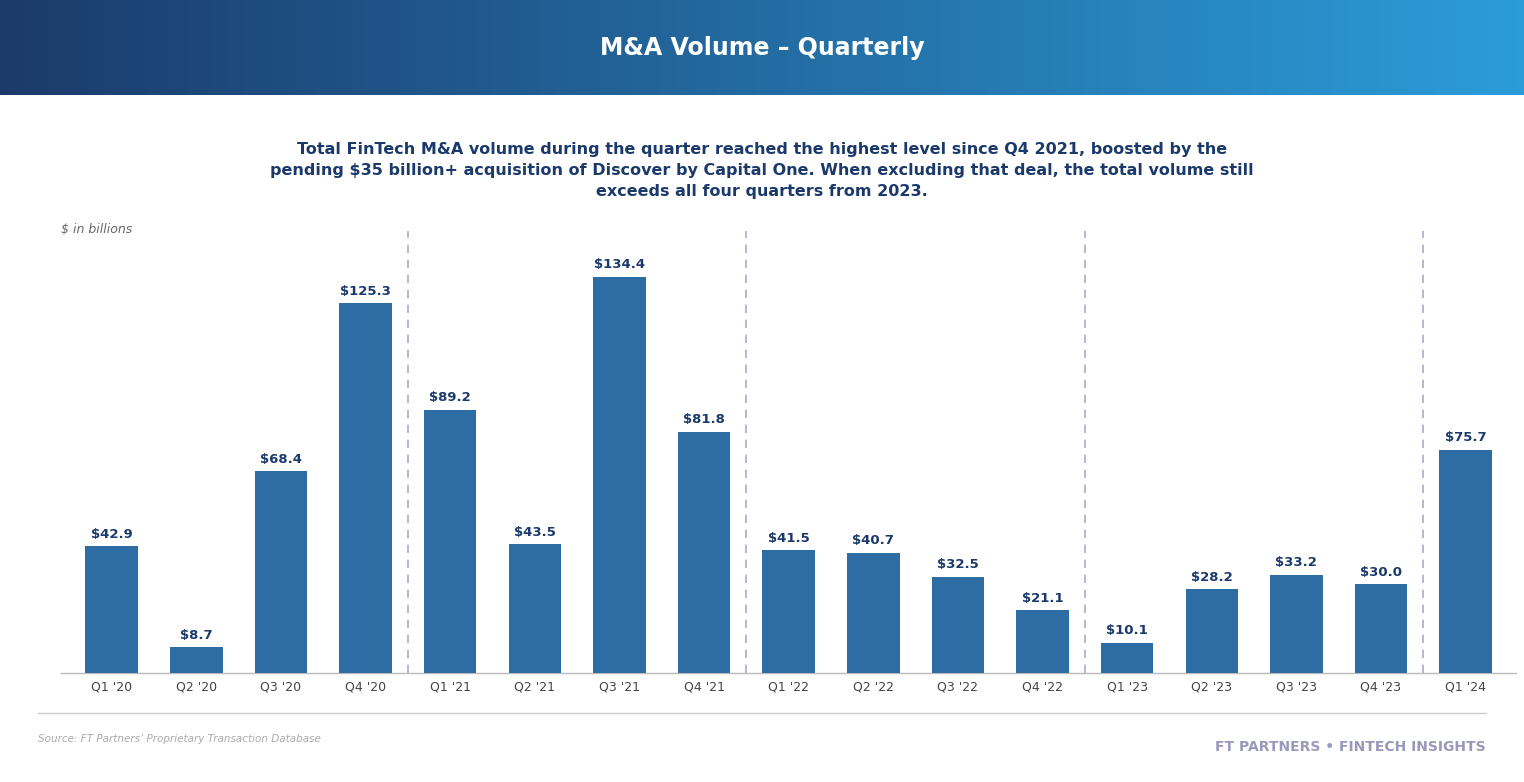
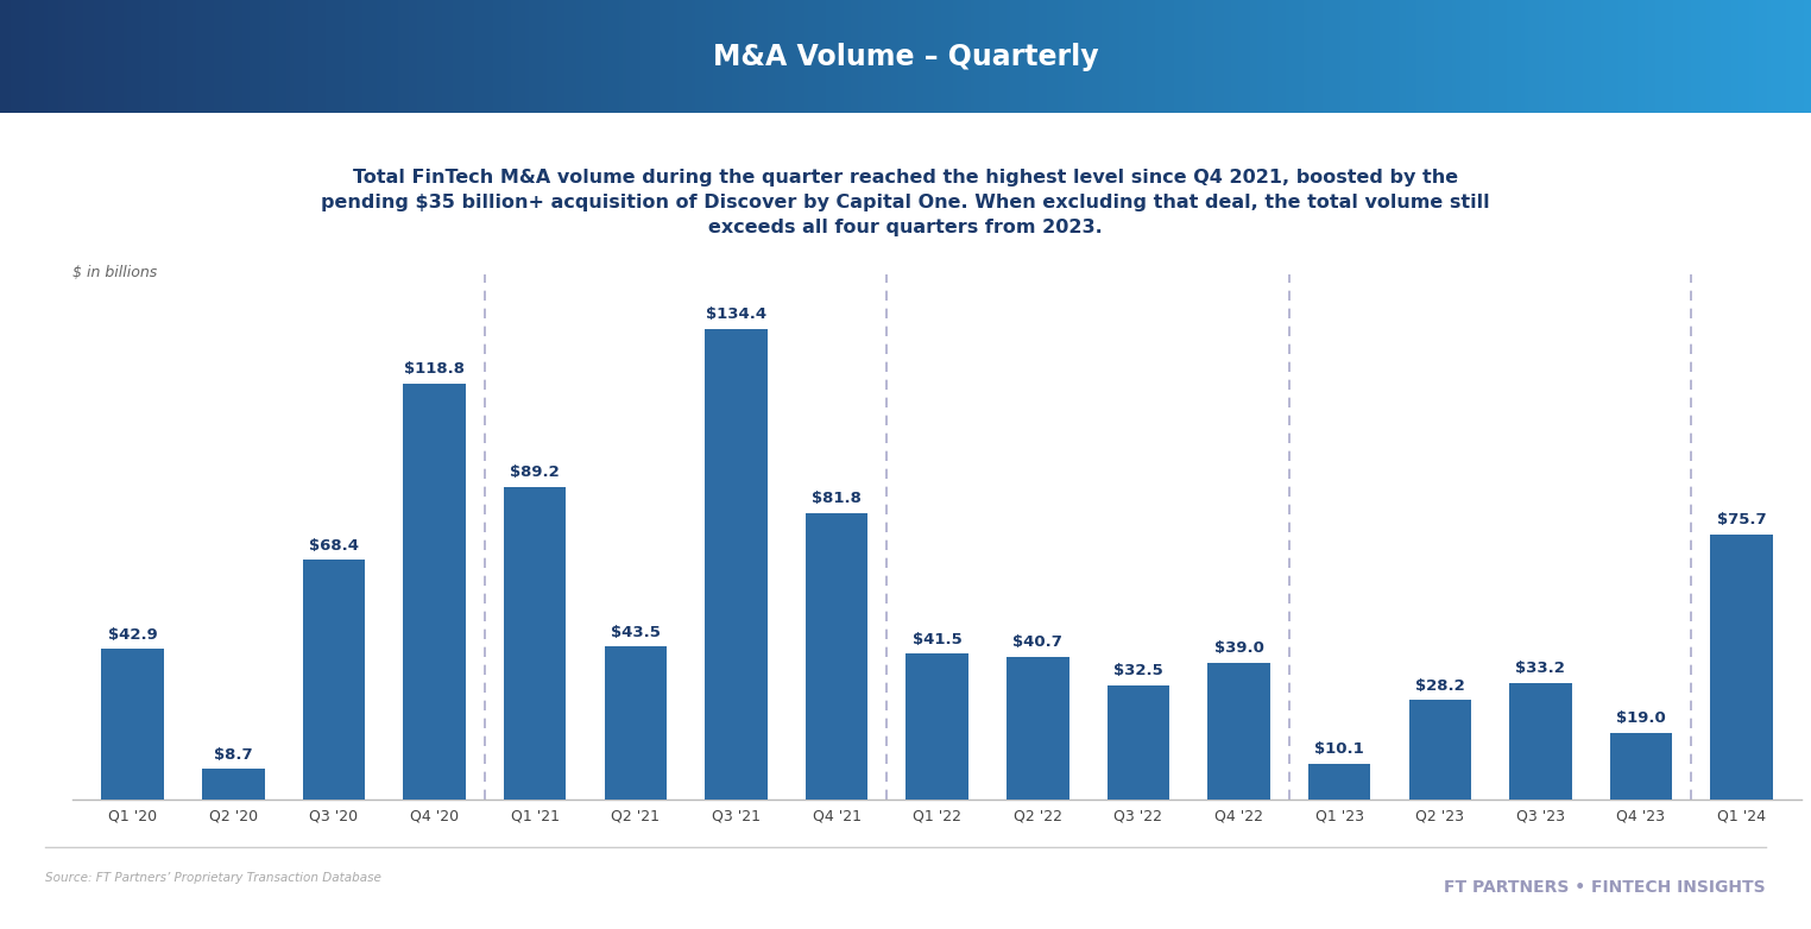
Q4 '20: $125.3 -> $118.8
Q4 '22: $21.1 -> $39.0
Q4 '23: $30.0 -> $19.0
